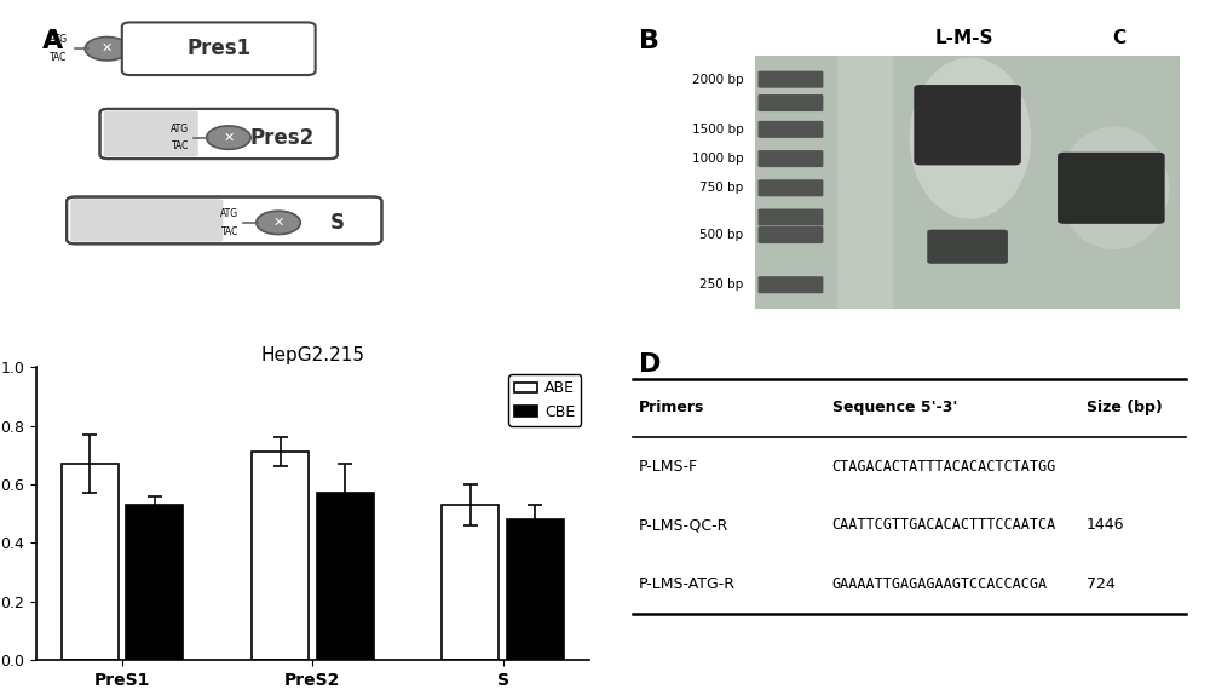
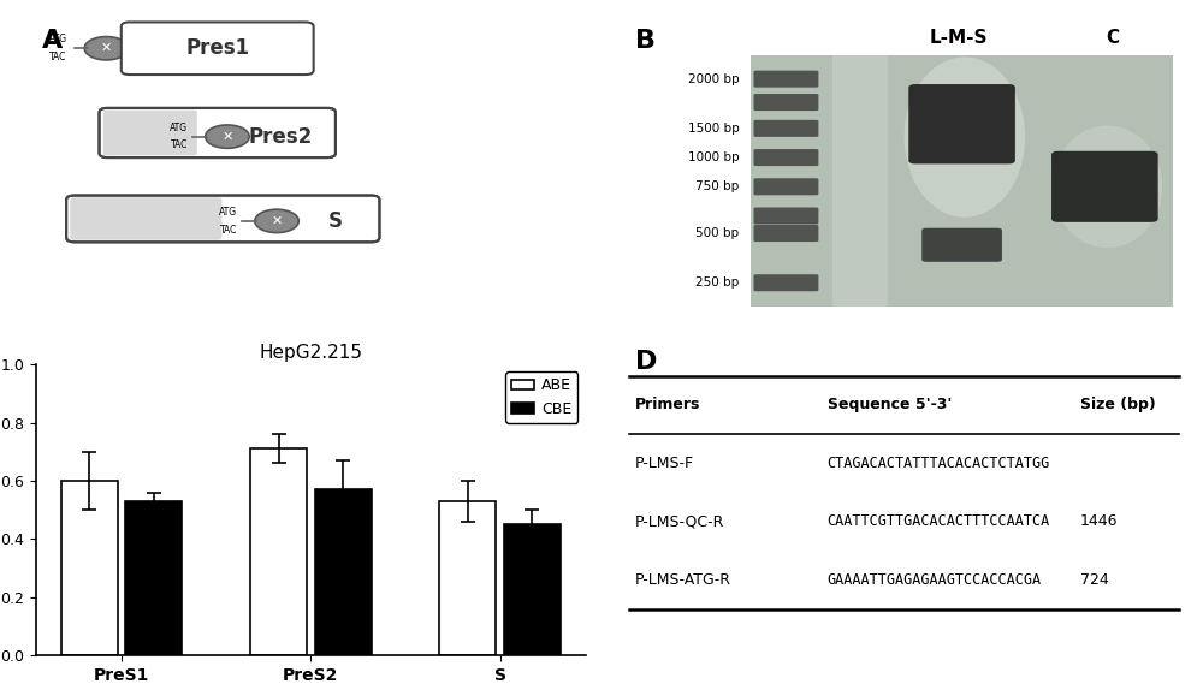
ABE/PreS1: 0.67 -> 0.60
CBE/S: 0.48 -> 0.45
